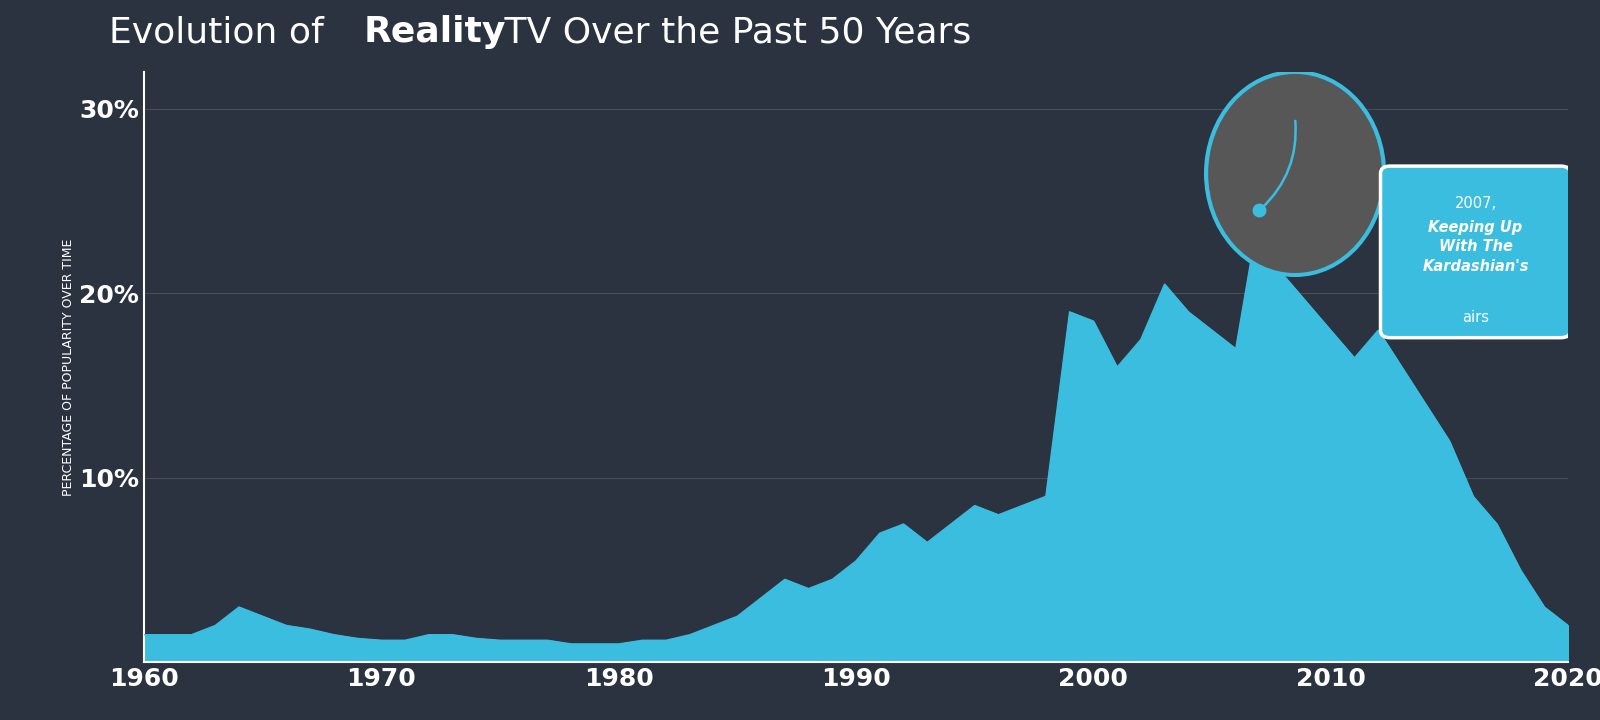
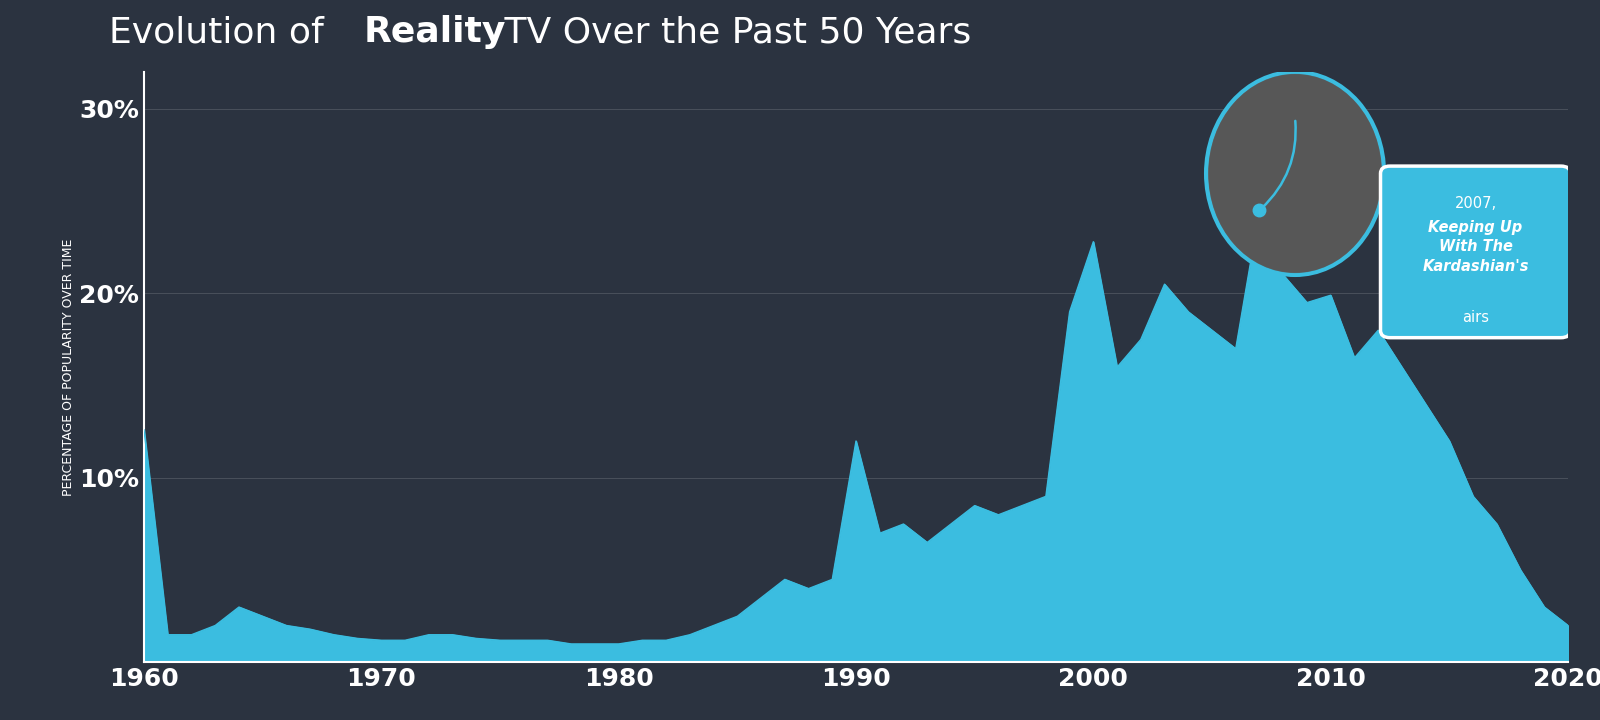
1960: 1.5% -> 12.6%
1990: 5.5% -> 12.0%
2000: 18.5% -> 22.8%
2010: 18.0% -> 19.9%
